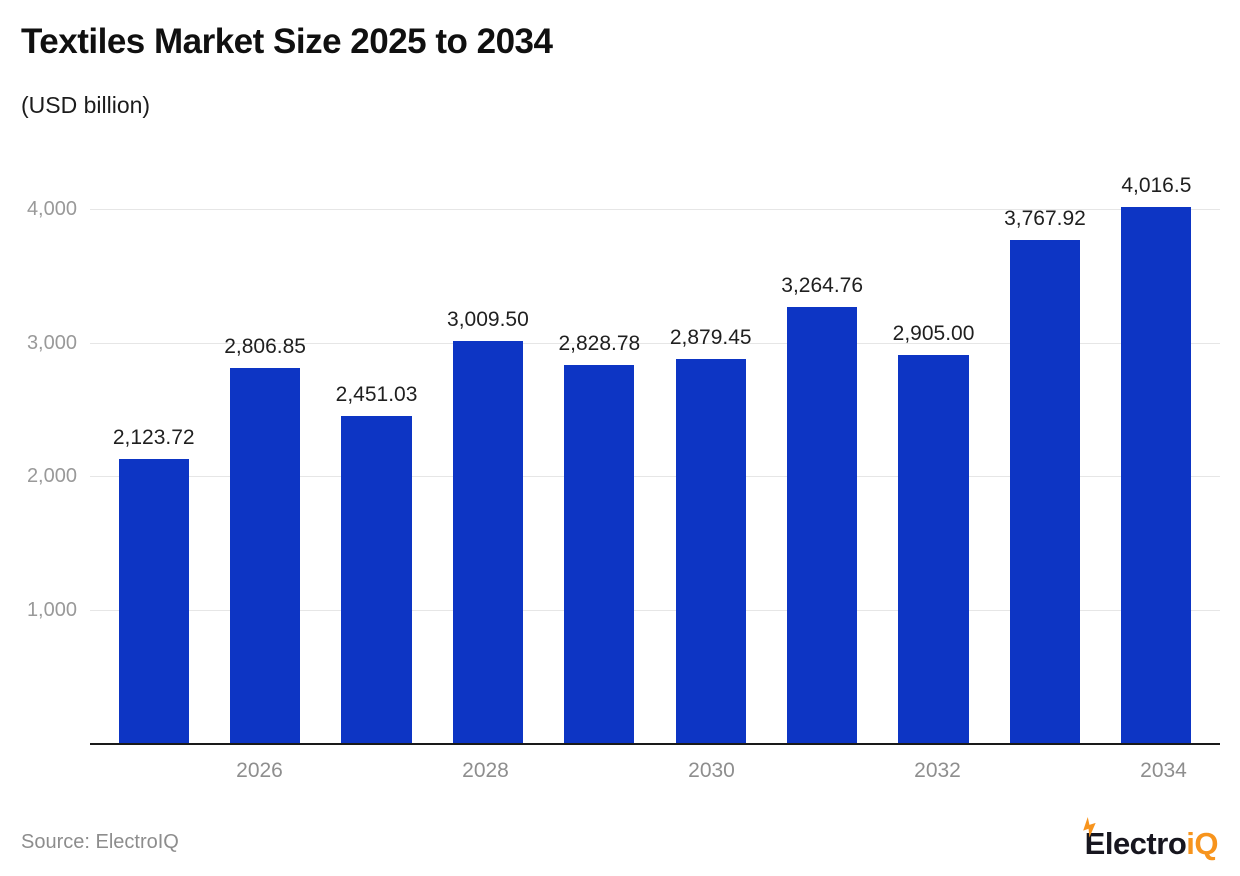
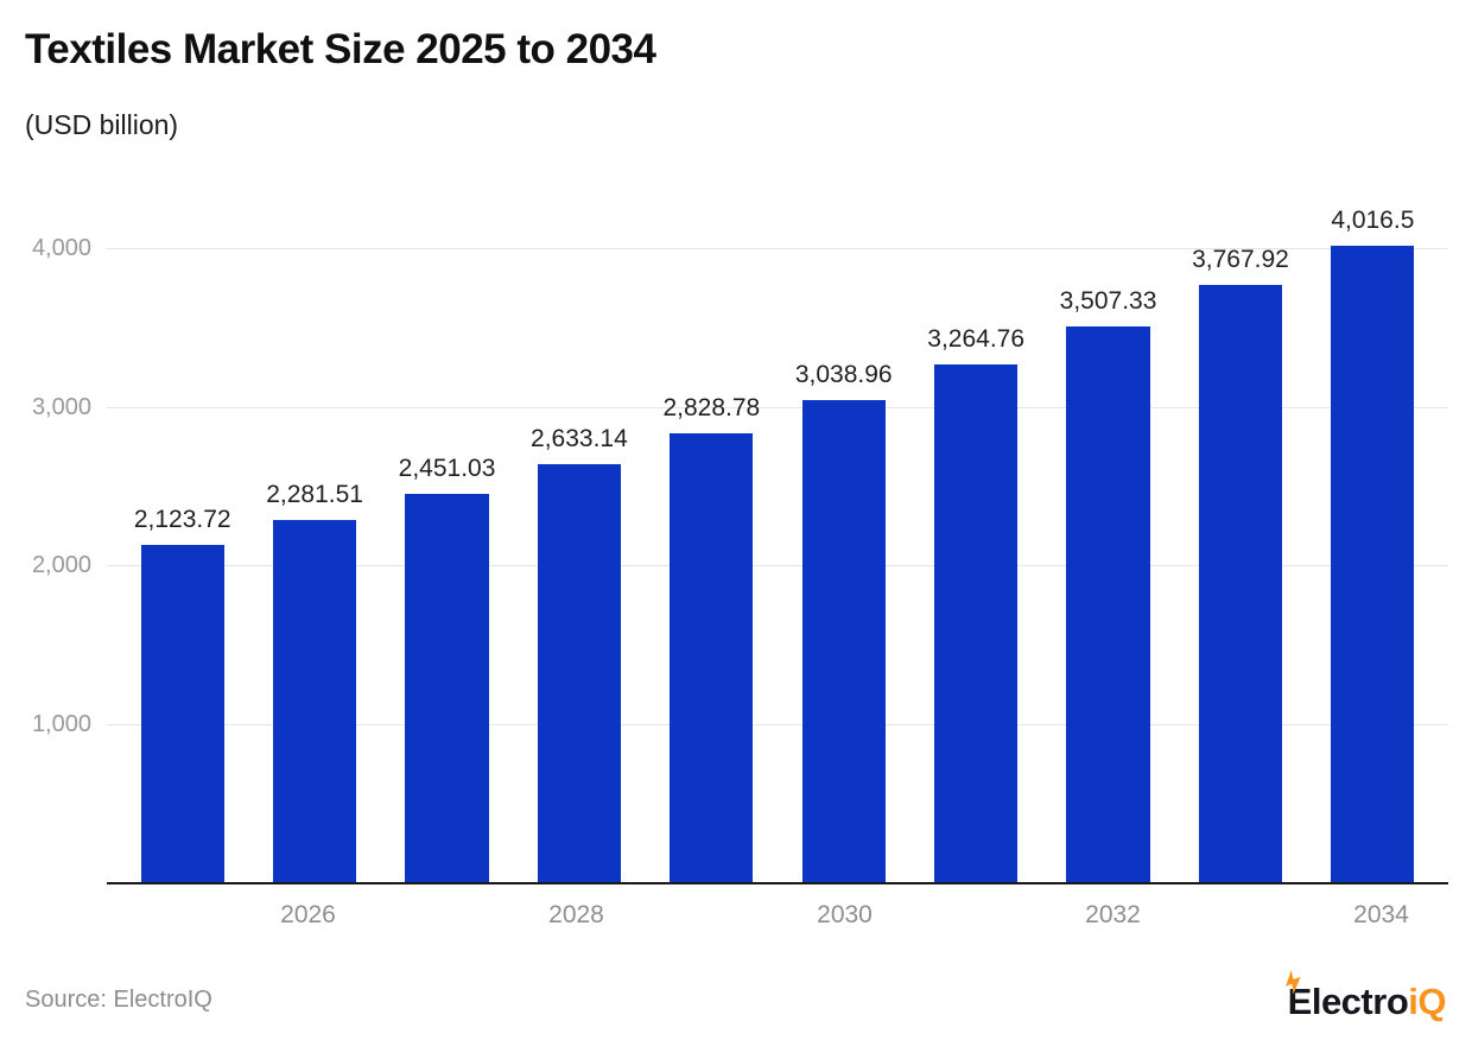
2026: 2,806.85 -> 2,281.51
2028: 3,009.50 -> 2,633.14
2030: 2,879.45 -> 3,038.96
2032: 2,905.00 -> 3,507.33
